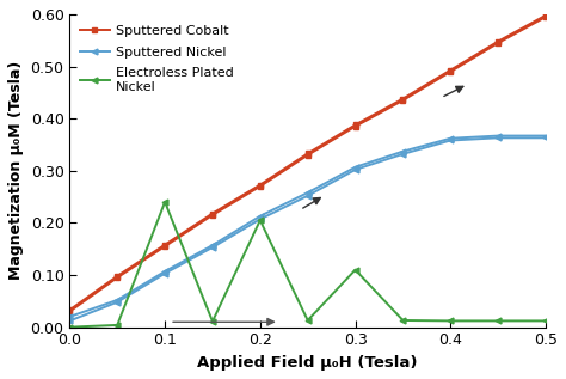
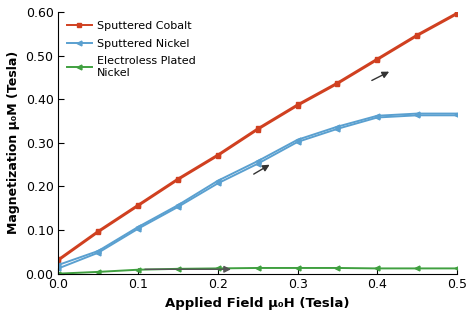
Electroless Plated Nickel/0.1: 0.240 -> 0.009
Electroless Plated Nickel/0.2: 0.205 -> 0.012
Electroless Plated Nickel/0.3: 0.110 -> 0.013
